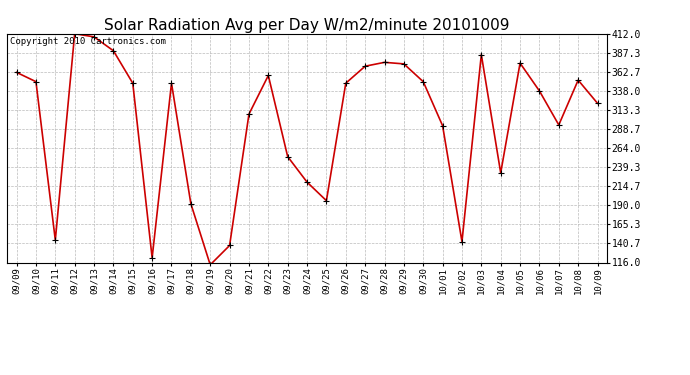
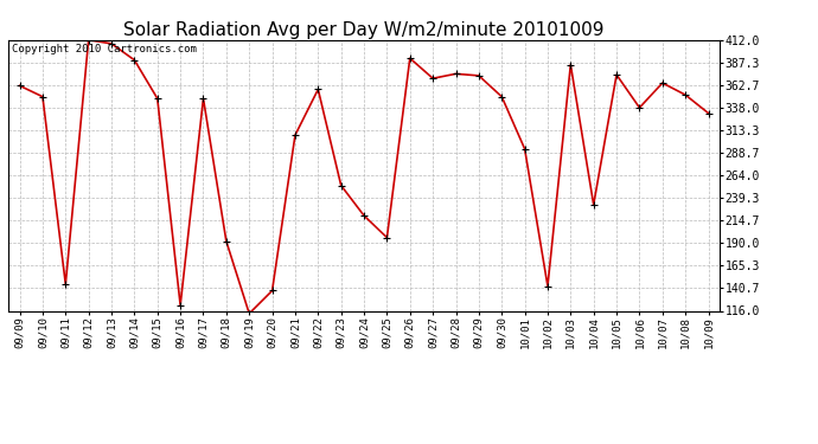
09/26: 348 -> 392
10/07: 294 -> 365
10/09: 322 -> 332
